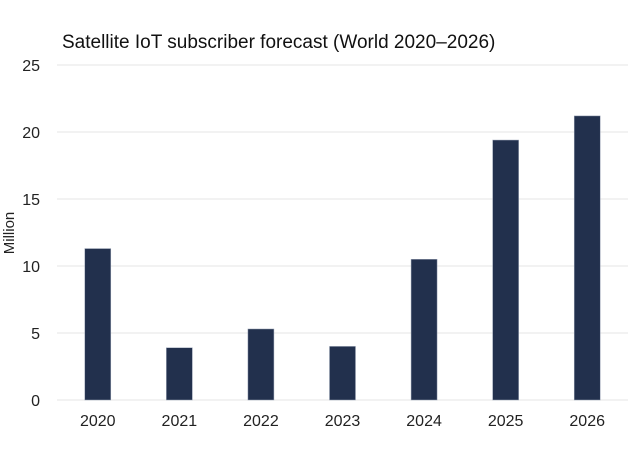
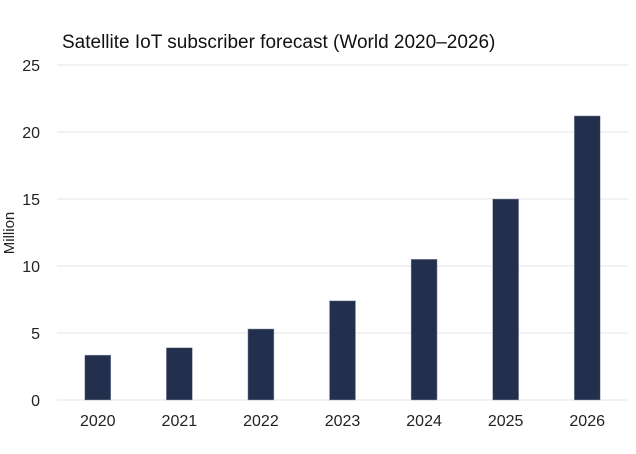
2020: 11.3 -> 3.4
2023: 4.0 -> 7.4
2025: 19.4 -> 15.0
